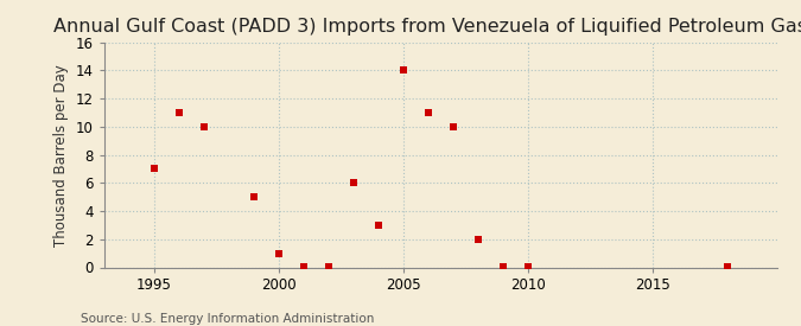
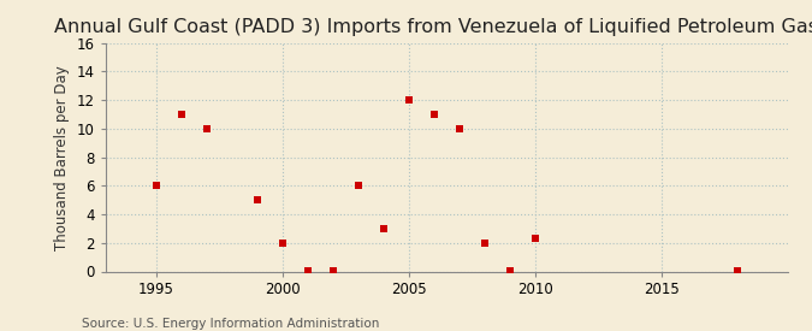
1995: 7.0 -> 6.0
2000: 1.0 -> 2.0
2005: 14.0 -> 12.0
2010: 0.1 -> 2.3
